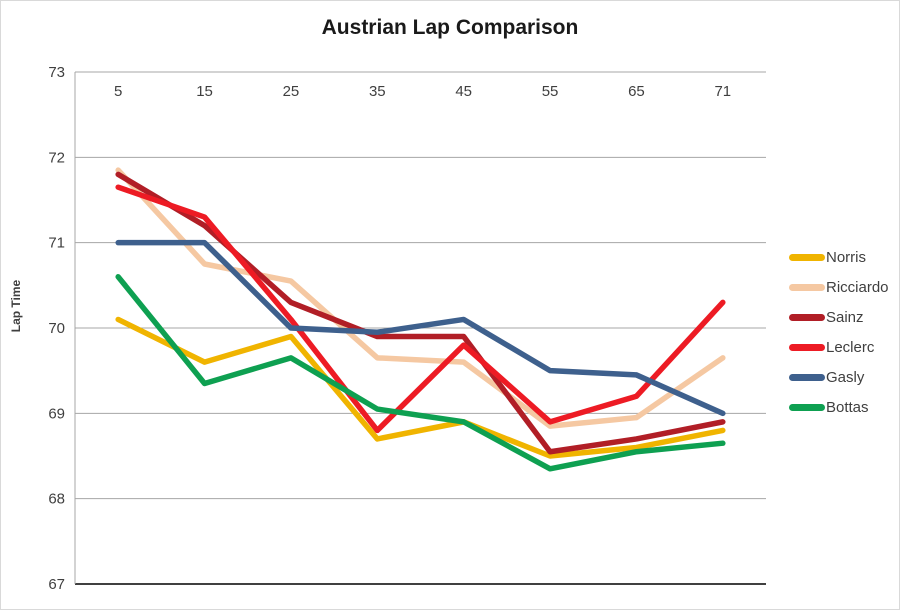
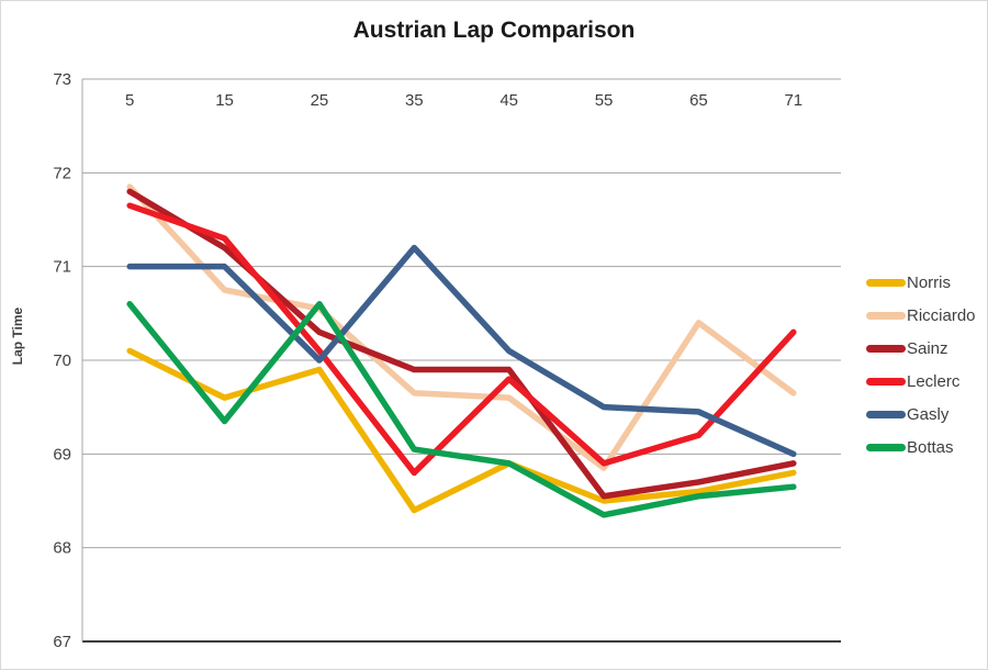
Bottas/25: 69.7 -> 70.6
Norris/35: 68.7 -> 68.4
Gasly/35: 70.0 -> 71.2
Ricciardo/65: 69.0 -> 70.4
